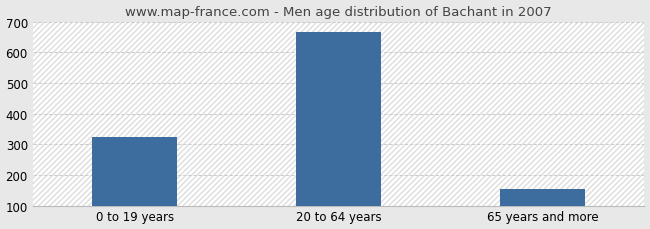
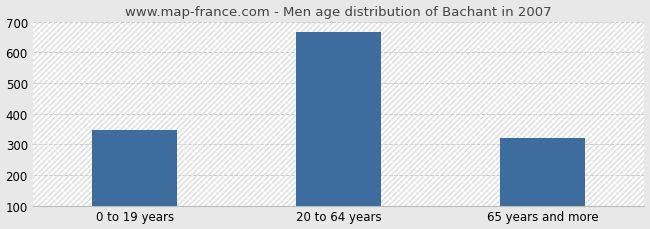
0 to 19 years: 325 -> 345
65 years and more: 155 -> 320
